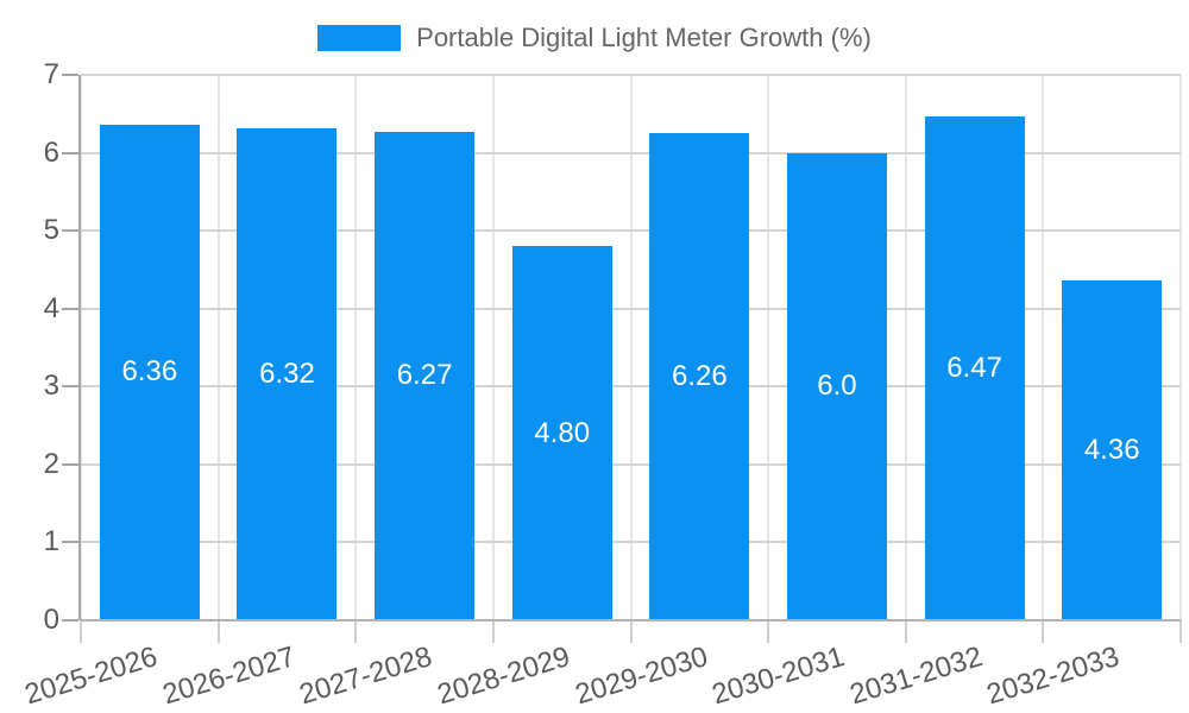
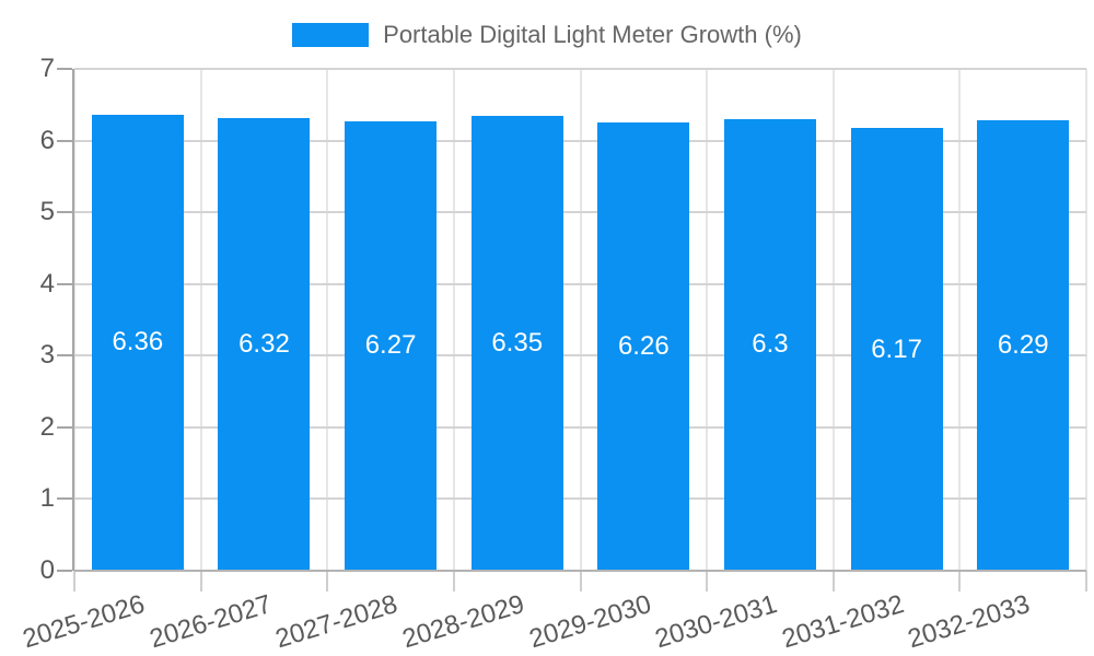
2028-2029: 4.80 -> 6.35
2030-2031: 6.0 -> 6.3
2031-2032: 6.47 -> 6.17
2032-2033: 4.36 -> 6.29
